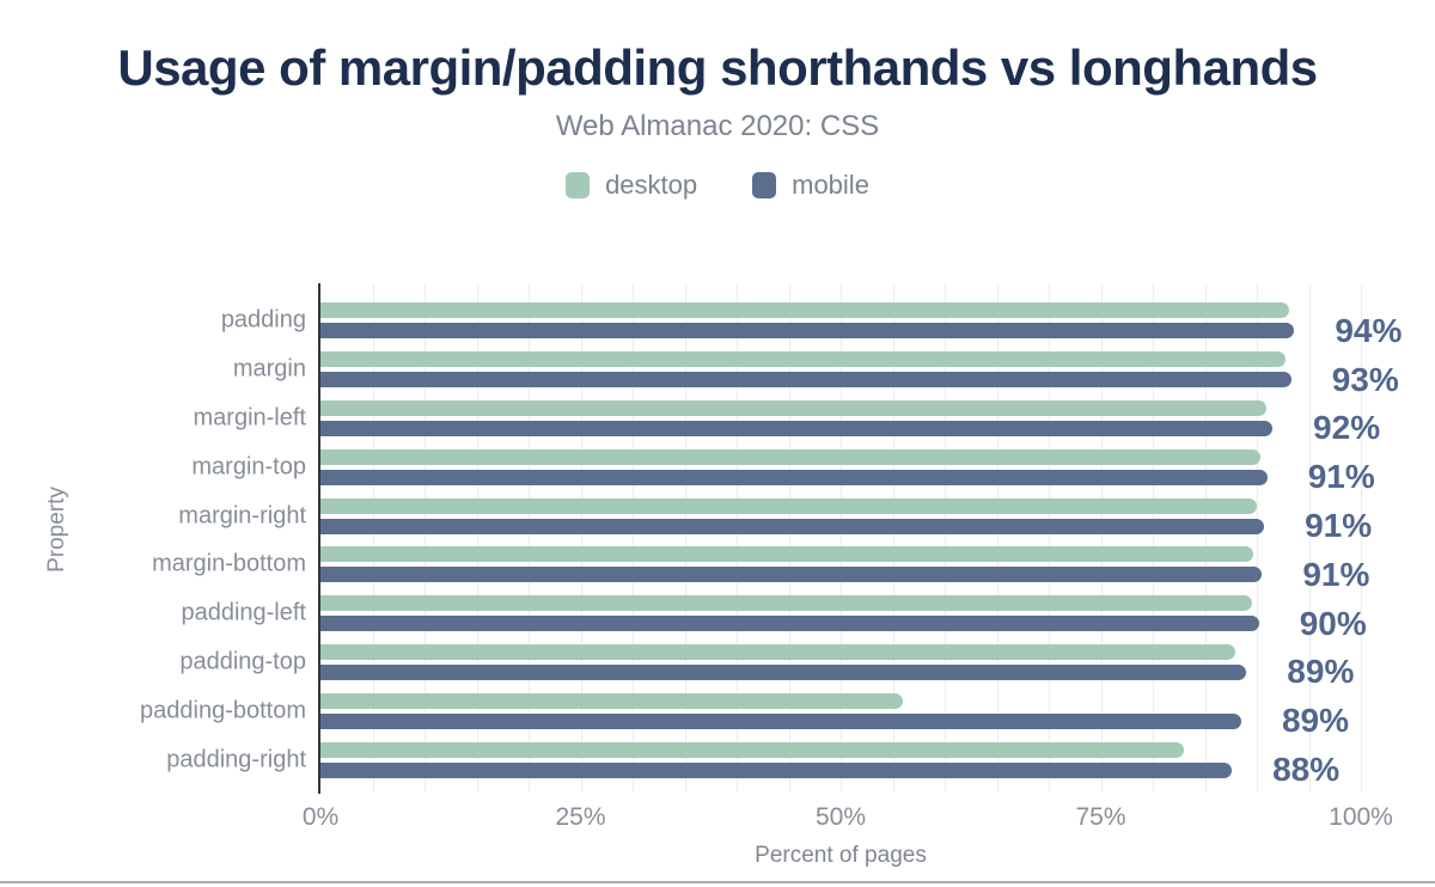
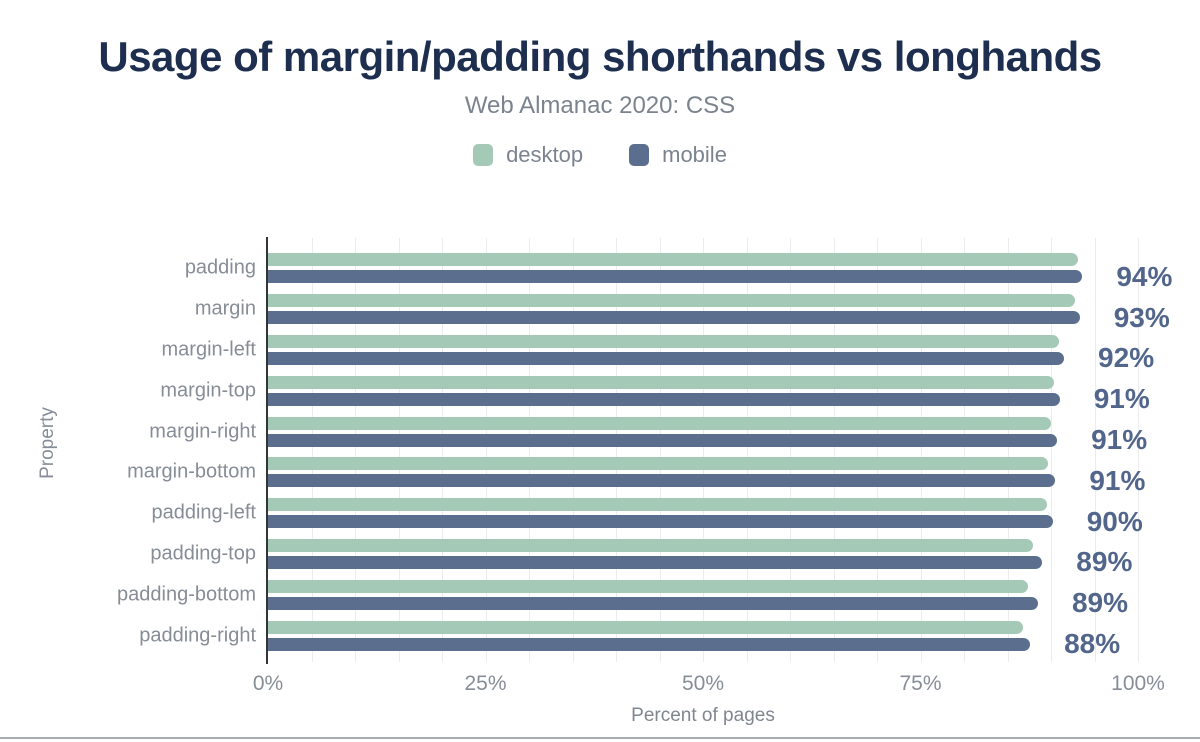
desktop/padding-bottom: 56% -> 87%
desktop/padding-right: 83% -> 87%
